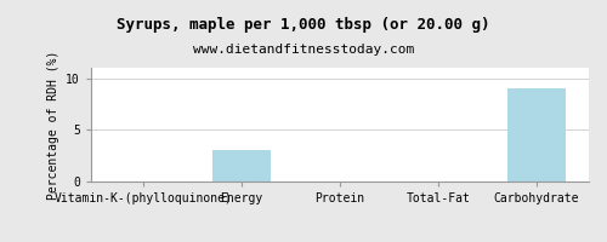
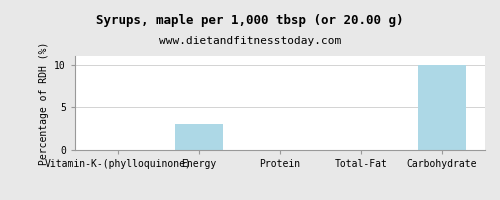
Carbohydrate: 9 -> 10
